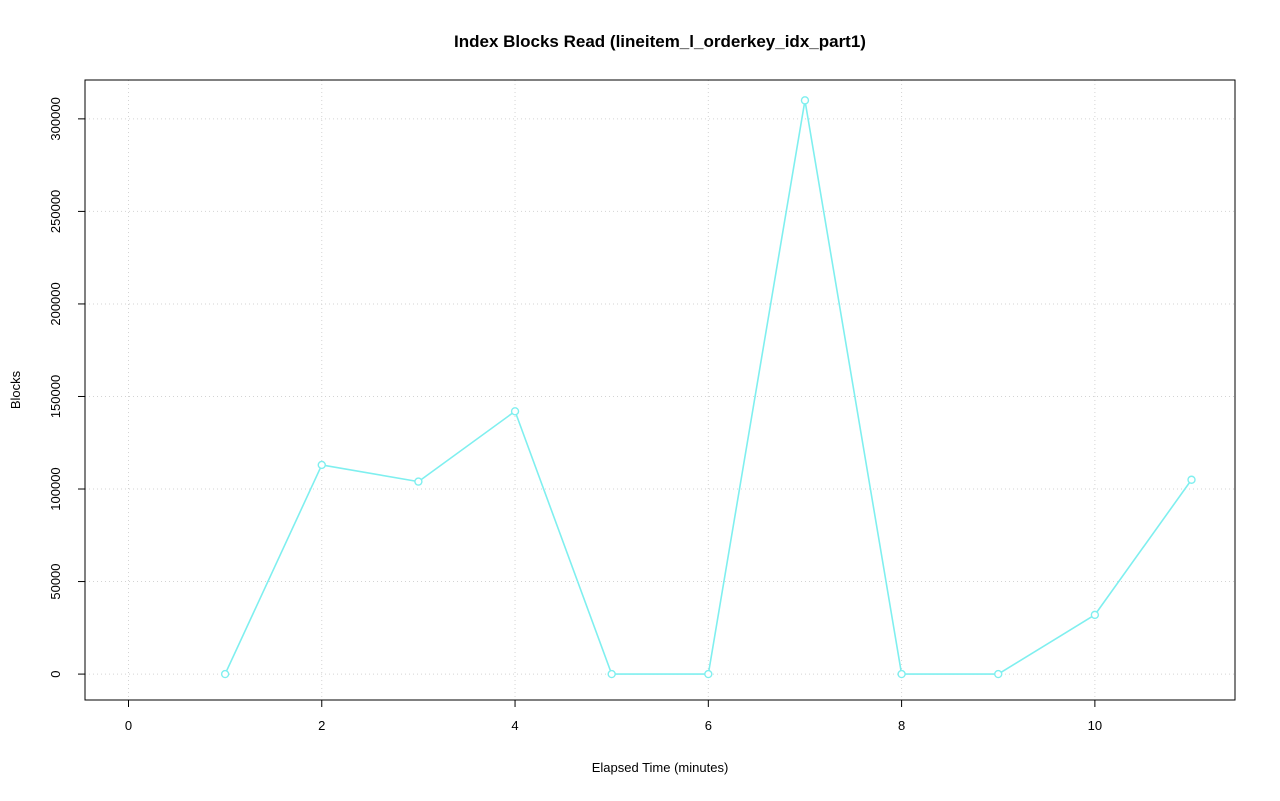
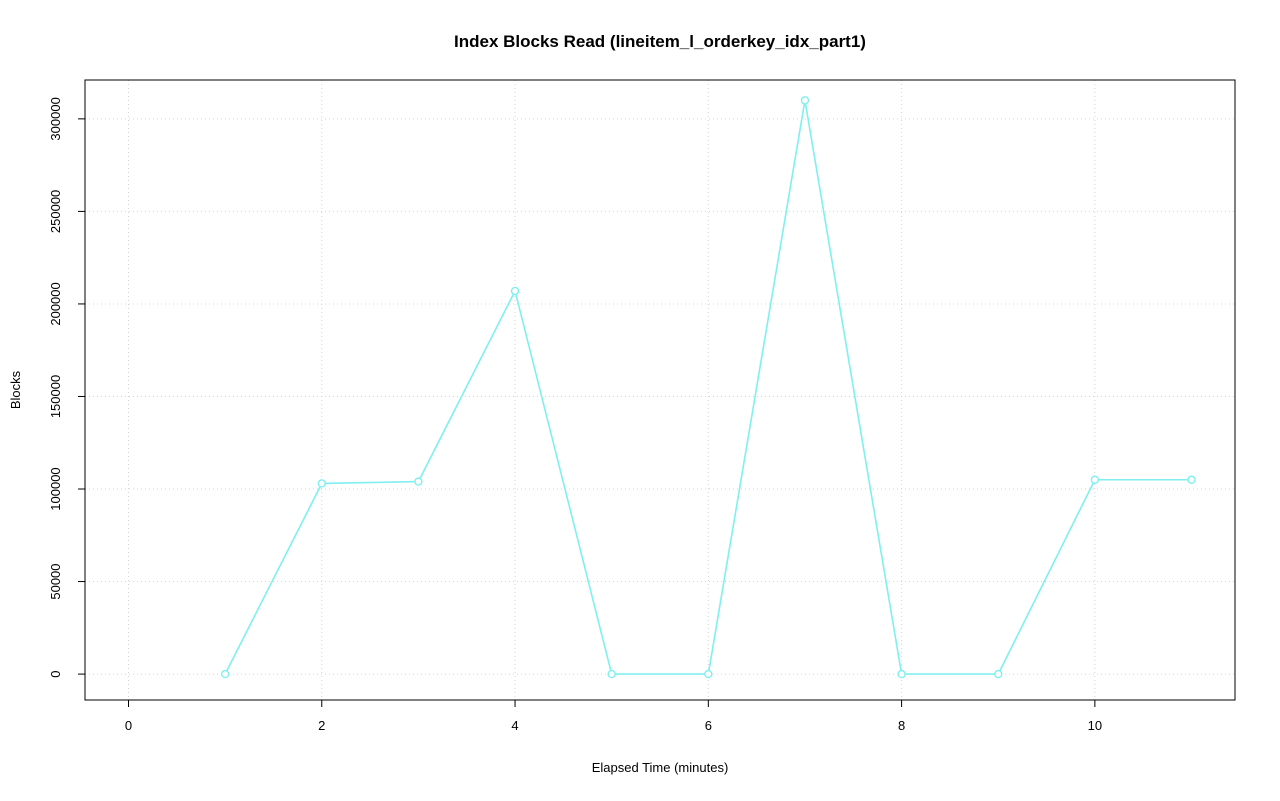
2: 113000 -> 103000
4: 142000 -> 207000
10: 32000 -> 105000
